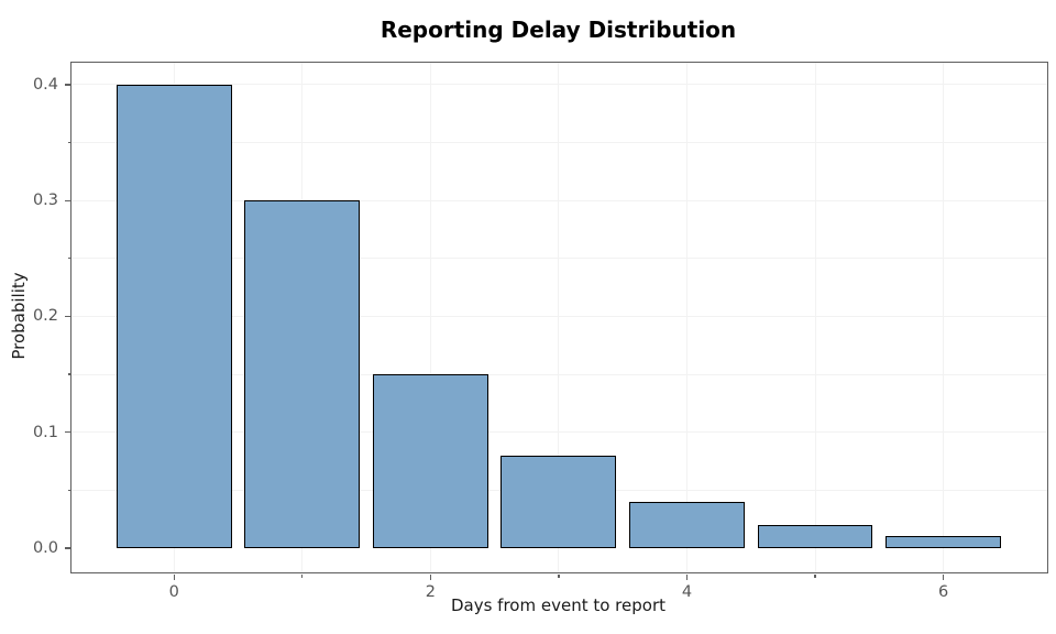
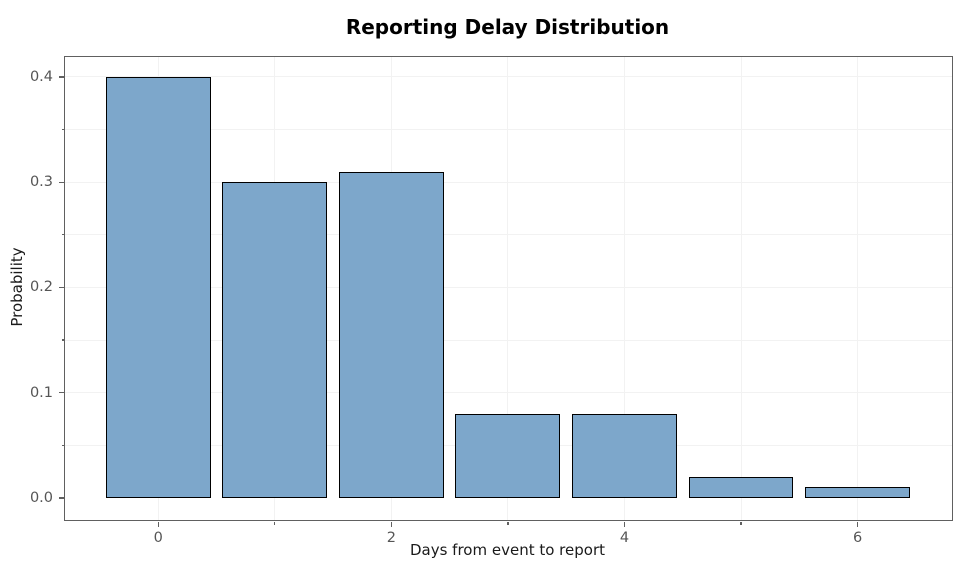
2: 0.15 -> 0.31
4: 0.04 -> 0.08
